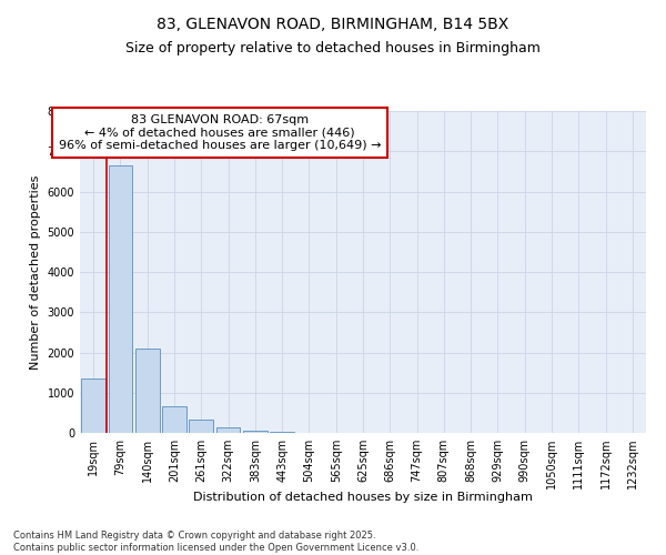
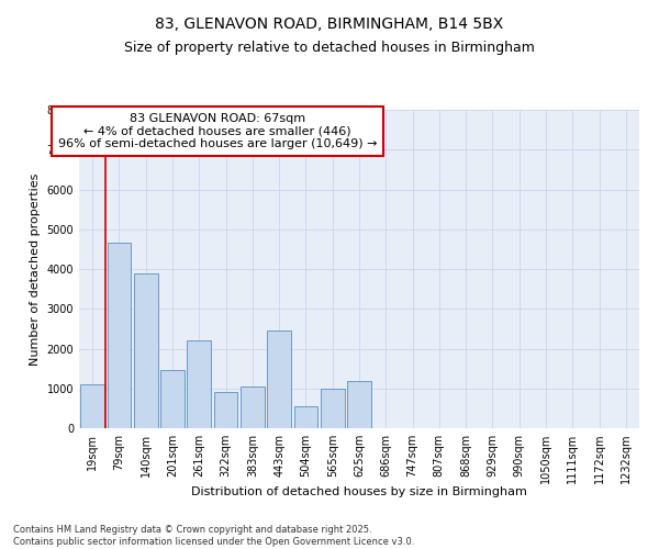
19sqm: 1350 -> 1100
79sqm: 6650 -> 4650
140sqm: 2100 -> 3900
201sqm: 650 -> 1450
261sqm: 320 -> 2200
322sqm: 150 -> 900
383sqm: 60 -> 1050
443sqm: 20 -> 2450
504sqm: 0 -> 550
565sqm: 0 -> 1000
625sqm: 0 -> 1200
